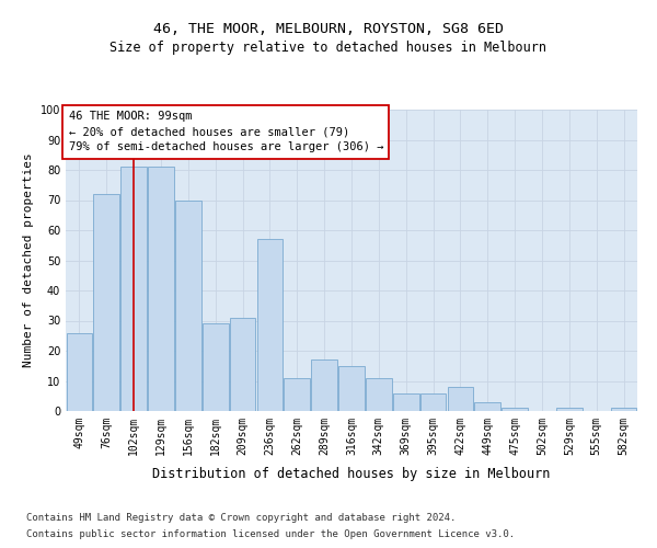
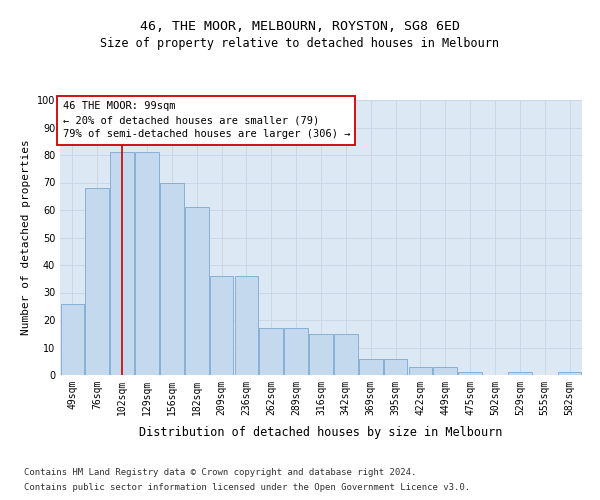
76sqm: 72 -> 68
182sqm: 29 -> 61
209sqm: 31 -> 36
236sqm: 57 -> 36
262sqm: 11 -> 17
342sqm: 11 -> 15
422sqm: 8 -> 3
